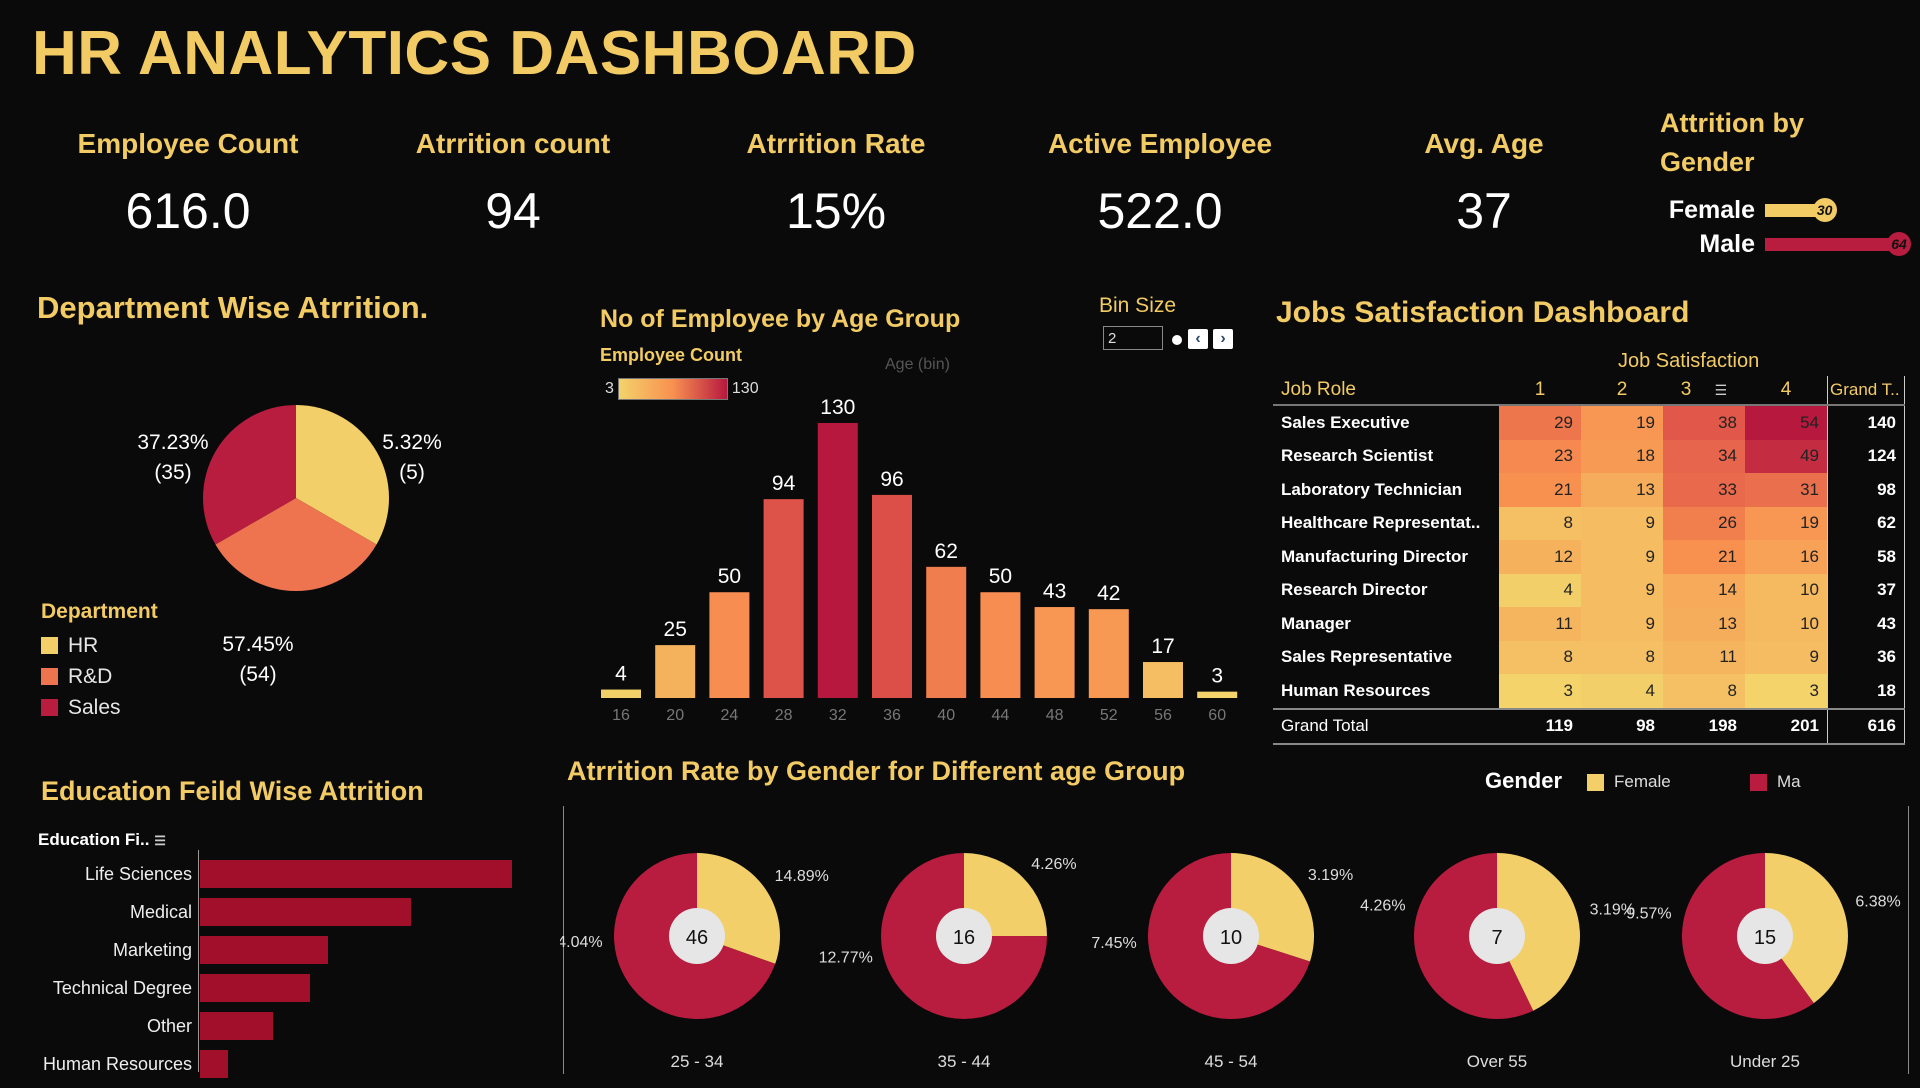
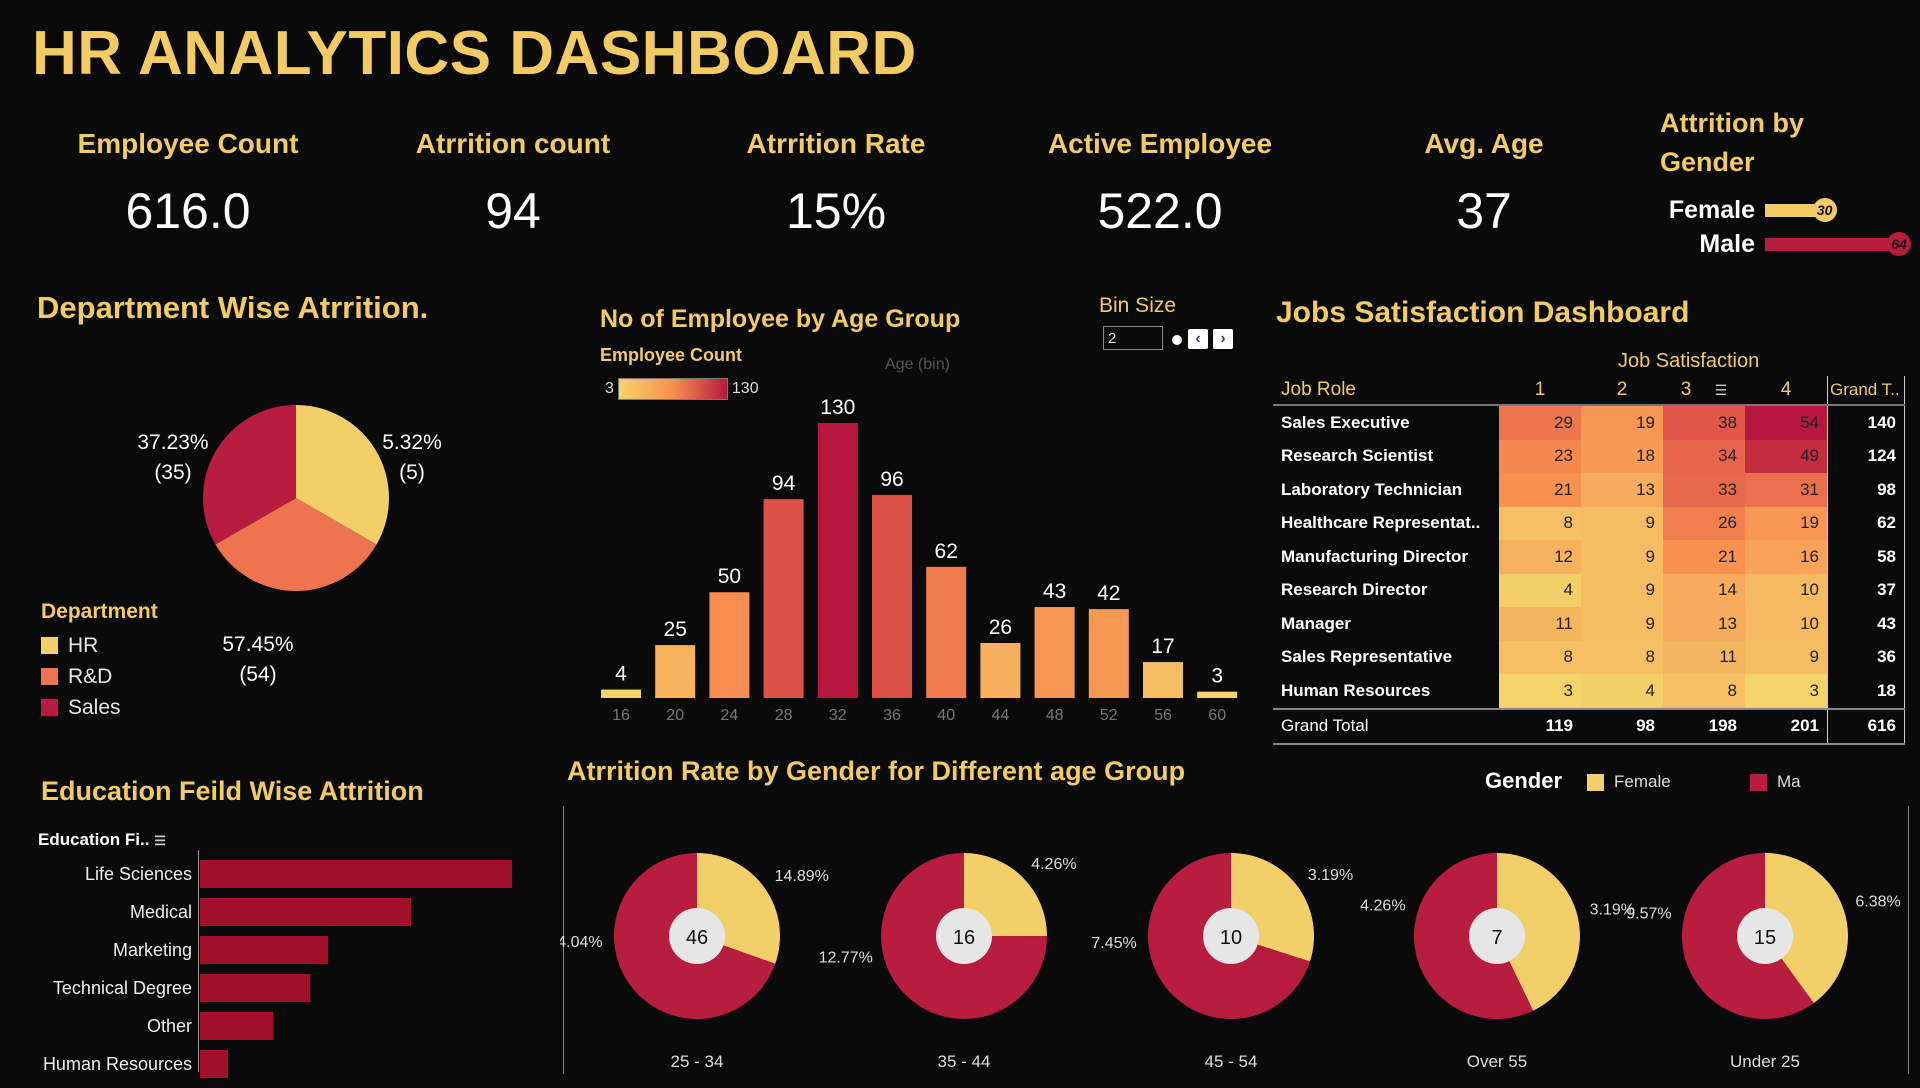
No of Employee by Age Group/44: 50 -> 26
